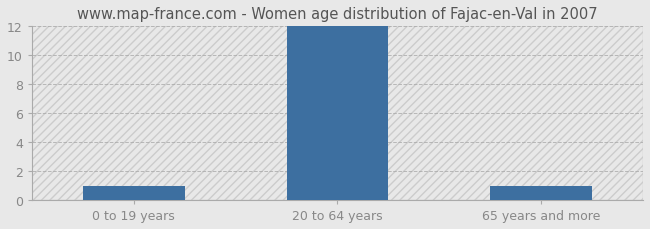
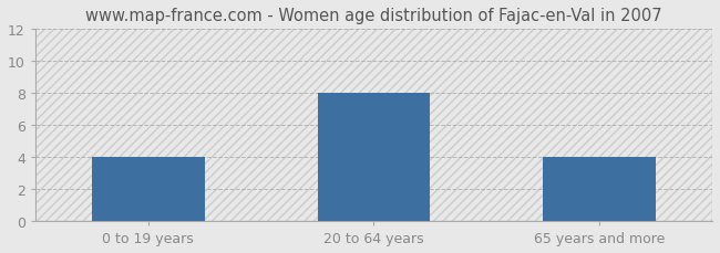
0 to 19 years: 1 -> 4
20 to 64 years: 12 -> 8
65 years and more: 1 -> 4
